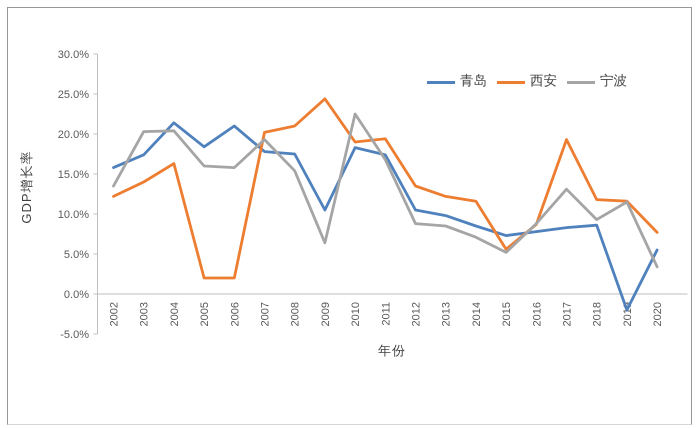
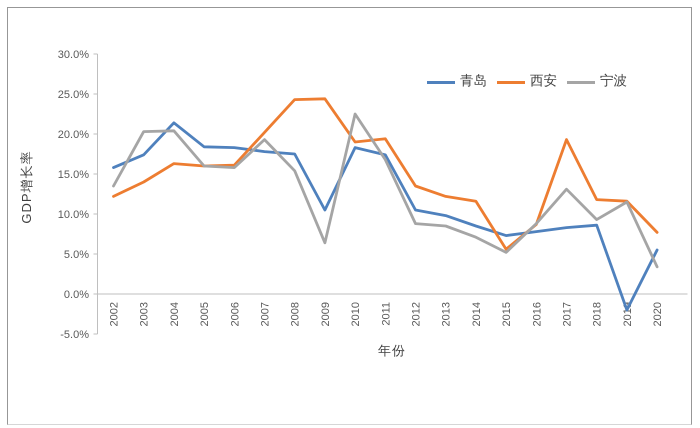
西安/2005: 2% -> 16%
青岛/2006: 21% -> 18%
西安/2006: 2% -> 16%
西安/2008: 21% -> 24%
